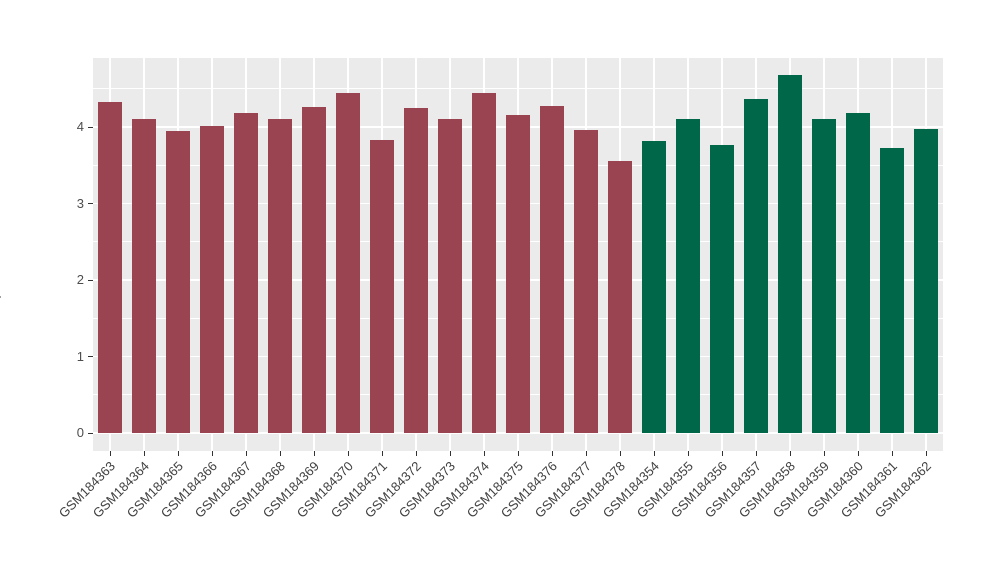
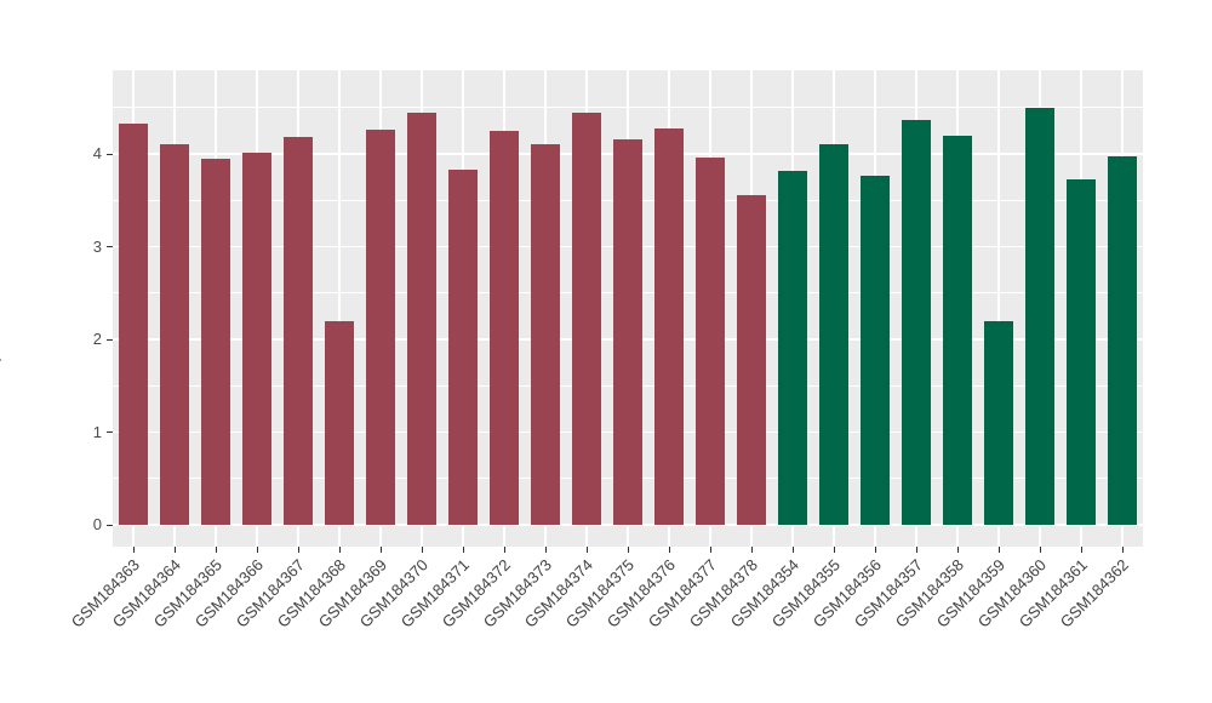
GSM184368: 4.1 -> 2.2
GSM184358: 4.7 -> 4.2
GSM184359: 4.1 -> 2.2
GSM184360: 4.2 -> 4.5
